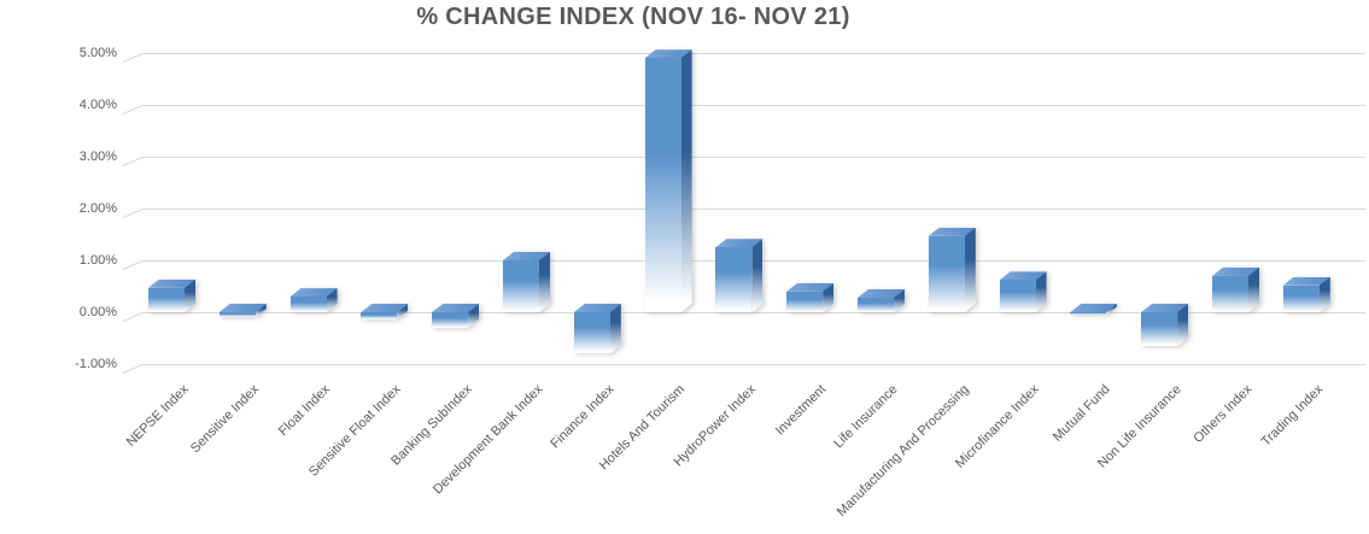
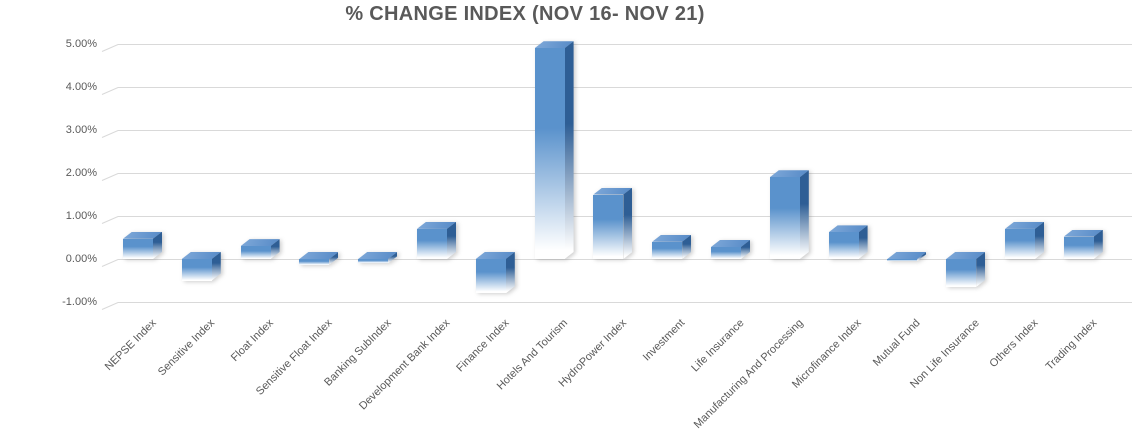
Sensitive Index: -0.1% -> -0.5%
Banking SubIndex: -0.3% -> -0.1%
Development Bank Index: 1.0% -> 0.7%
HydroPower Index: 1.2% -> 1.5%
Manufacturing And Processing: 1.5% -> 1.9%
